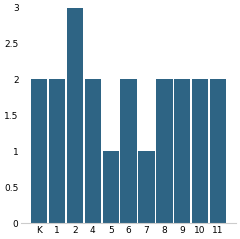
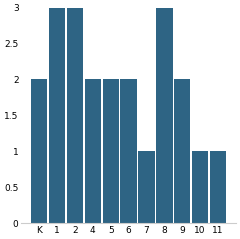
1: 2 -> 3
5: 1 -> 2
8: 2 -> 3
10: 2 -> 1
11: 2 -> 1
